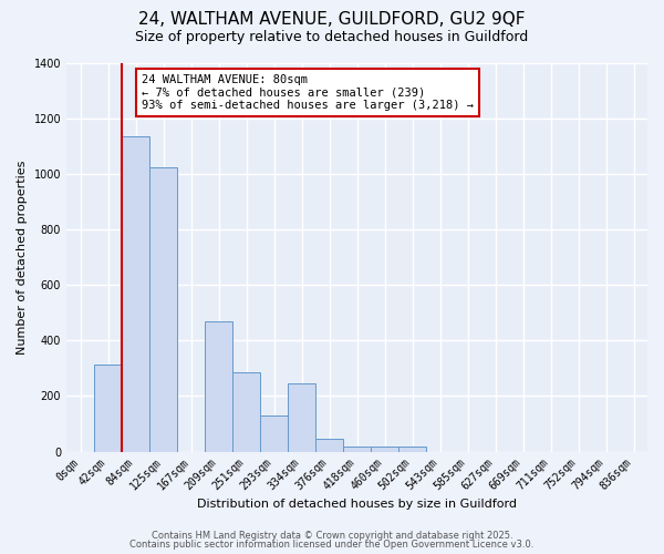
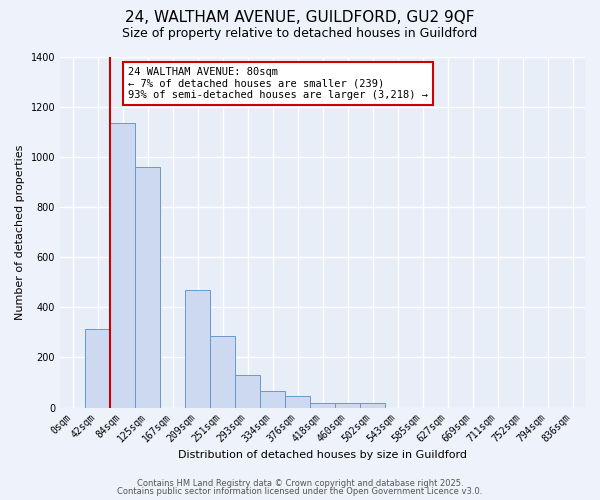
125sqm: 1025 -> 960
334sqm: 245 -> 65
